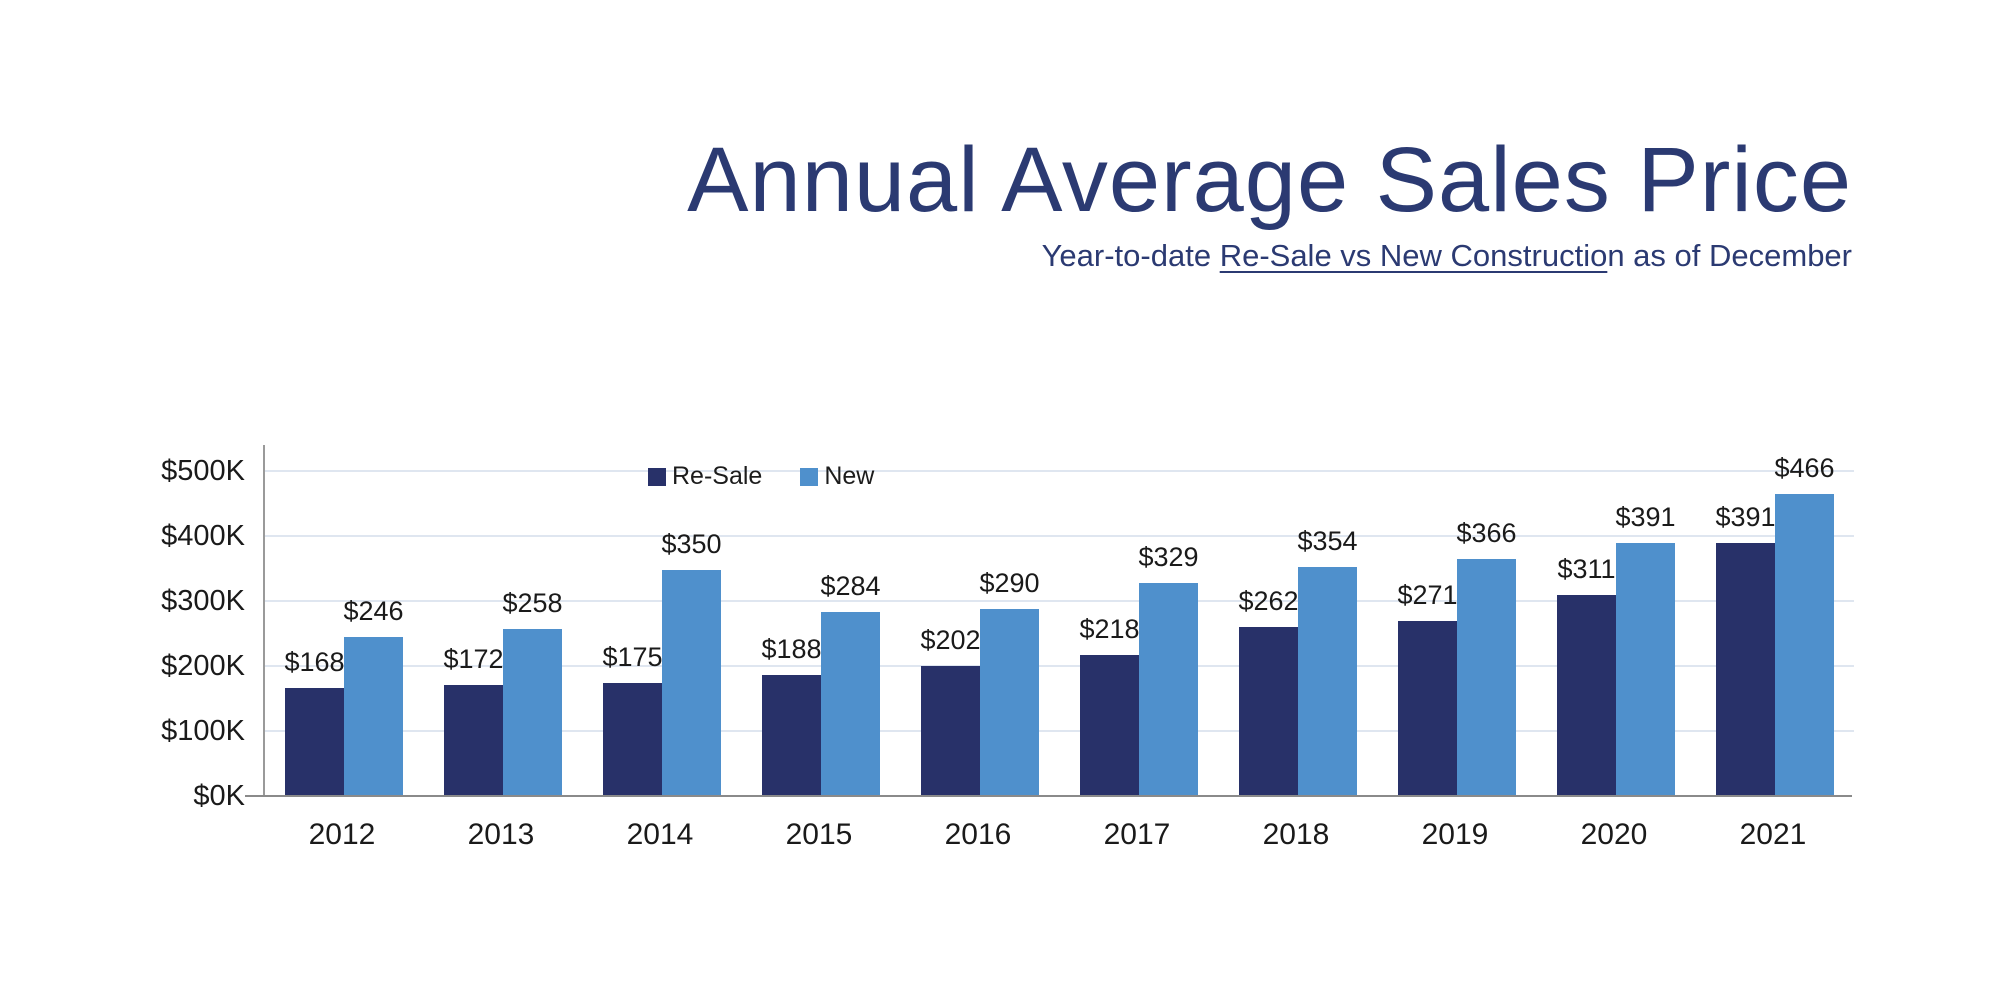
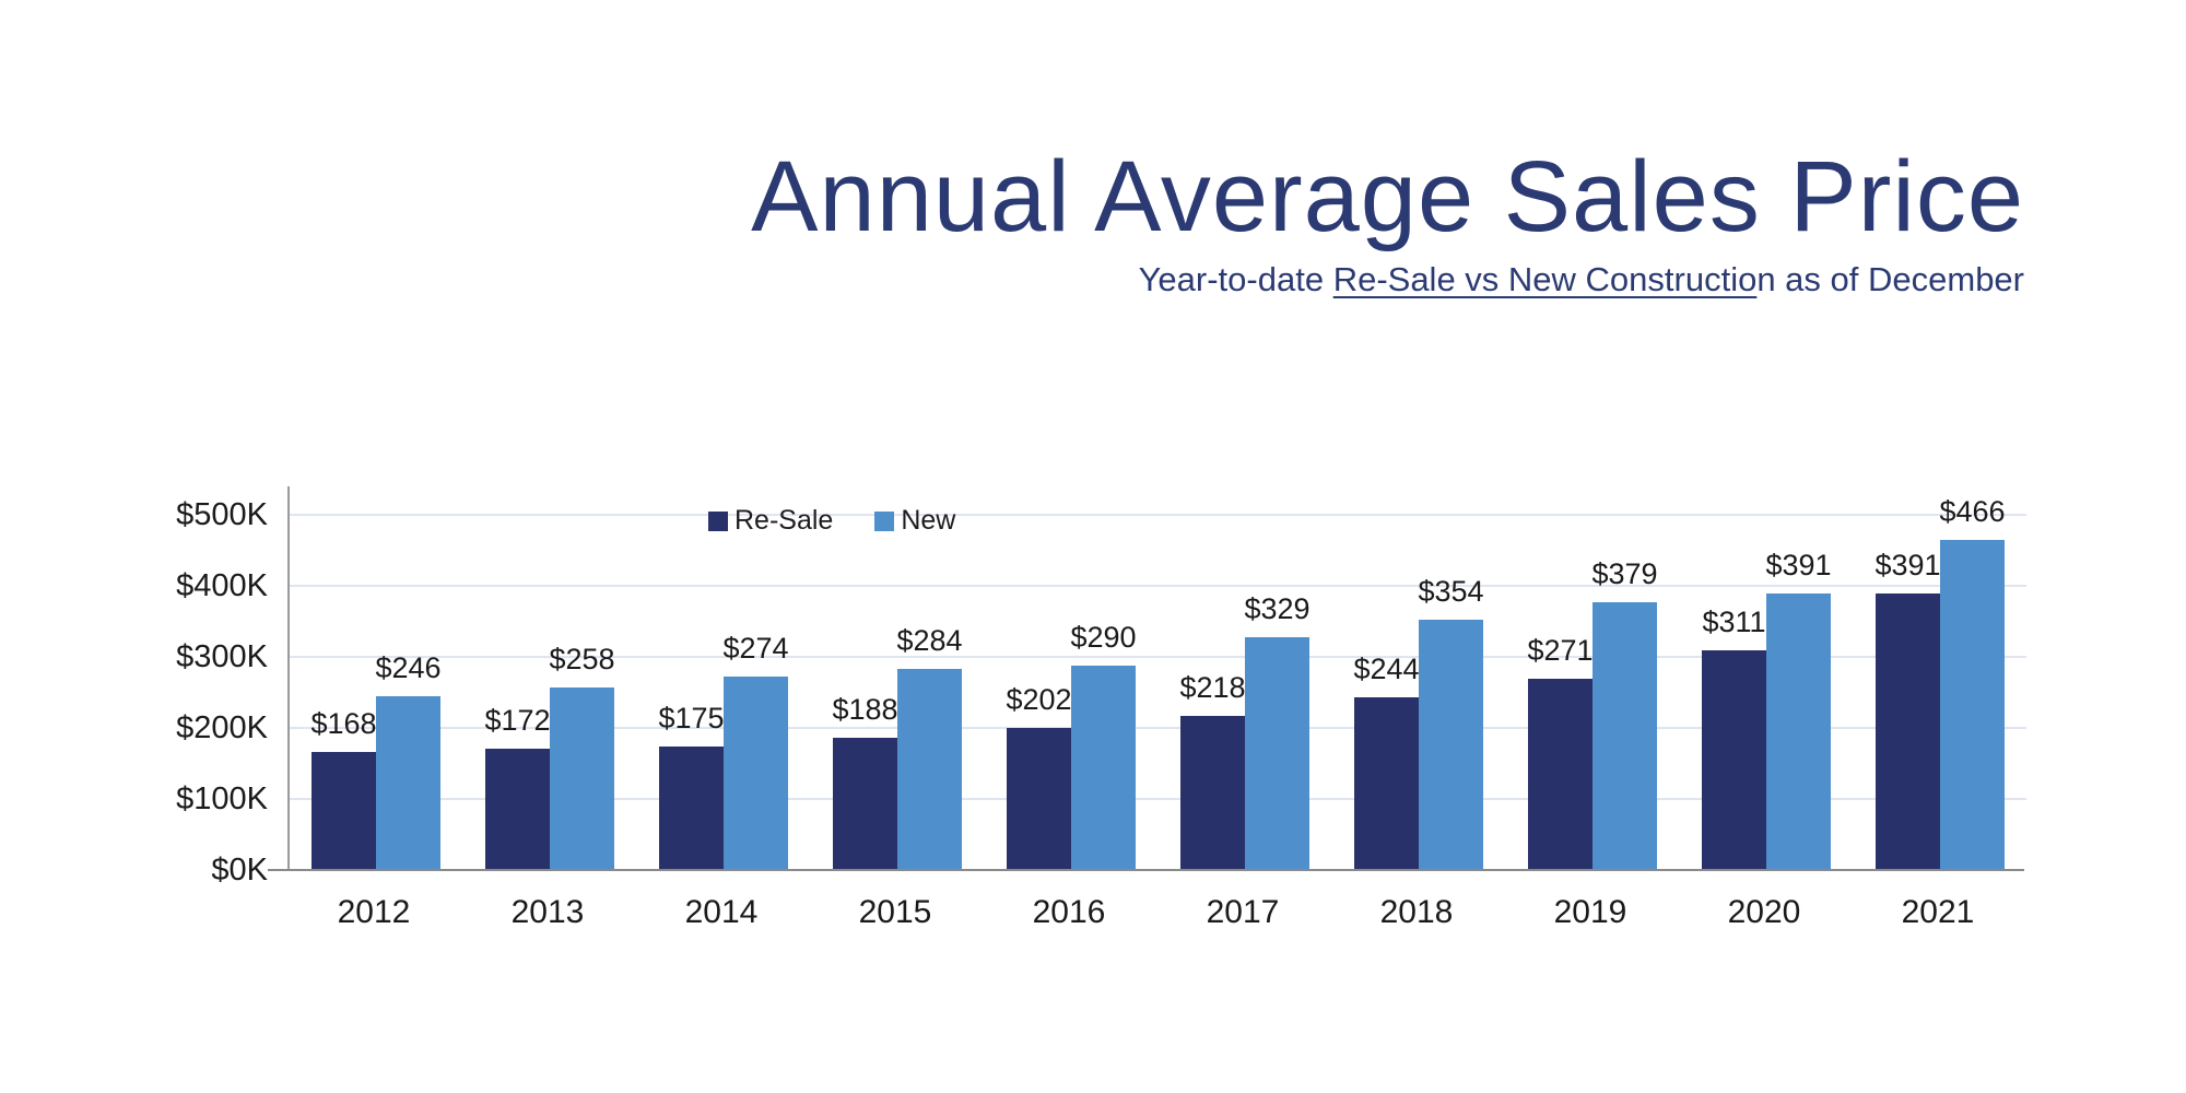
New/2014: $350 -> $274
Re-Sale/2018: $262 -> $244
New/2019: $366 -> $379
